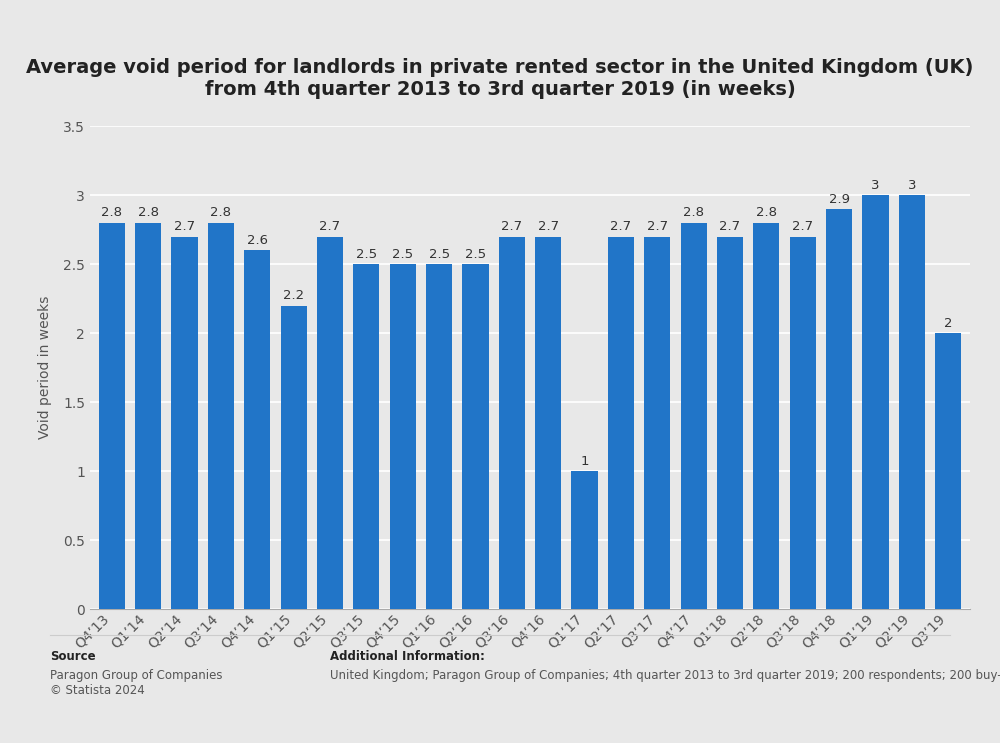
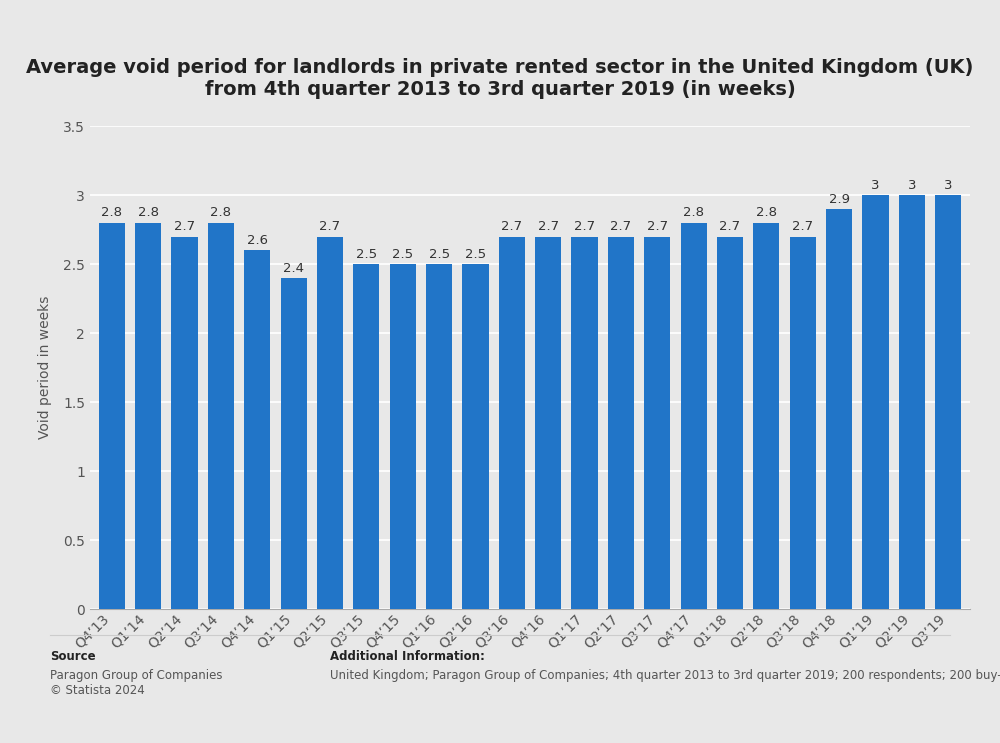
Q1’15: 2.2 -> 2.4
Q1’17: 1 -> 2.7
Q3’19: 2 -> 3
